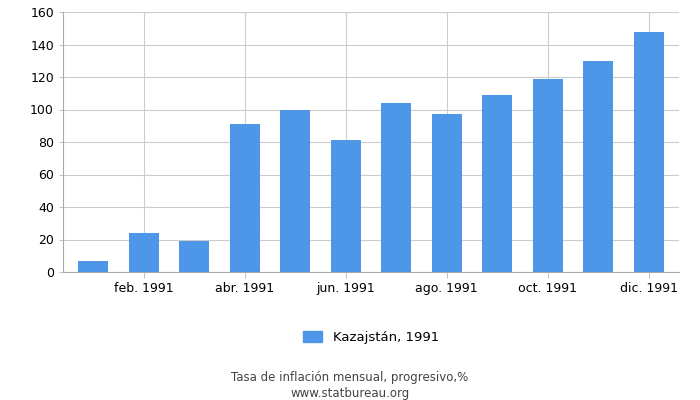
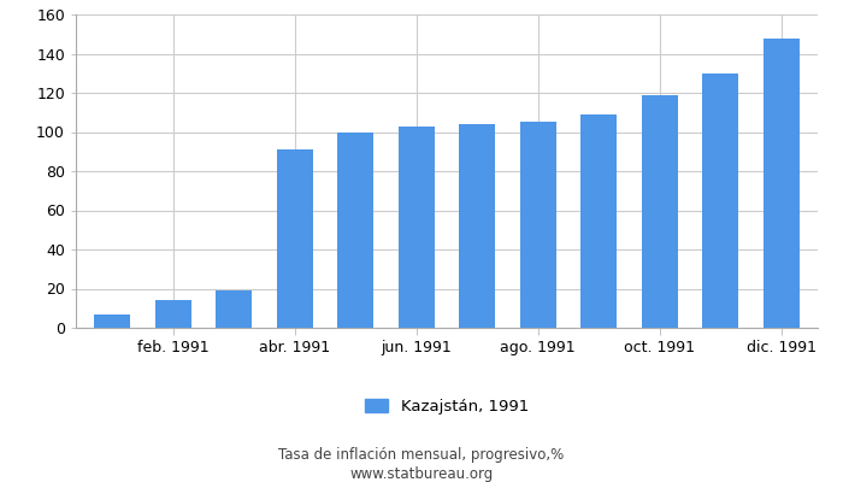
feb. 1991: 24 -> 14
jun. 1991: 81 -> 103
ago. 1991: 97 -> 105
